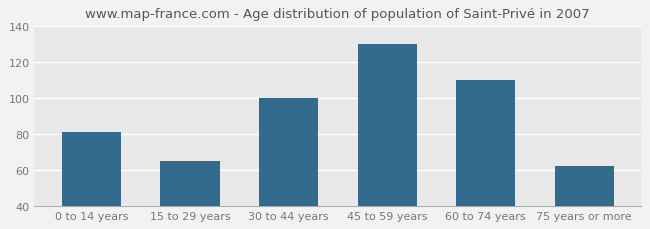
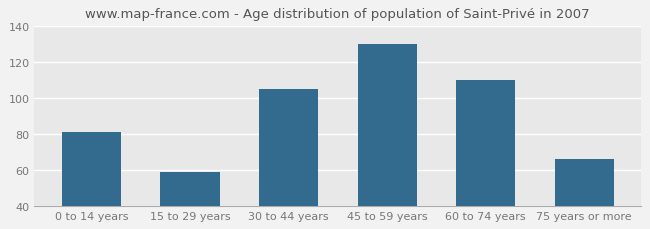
15 to 29 years: 65 -> 59
30 to 44 years: 100 -> 105
75 years or more: 62 -> 66
